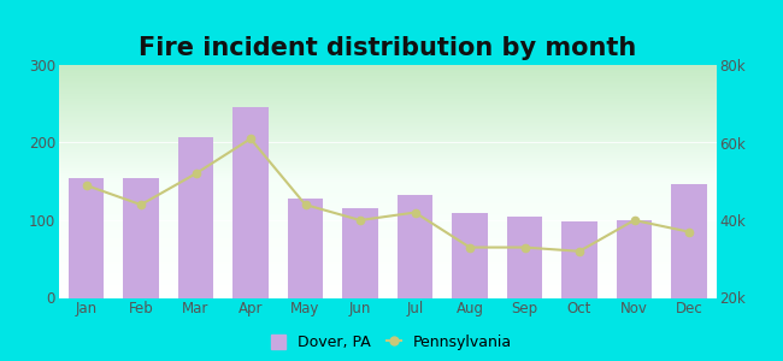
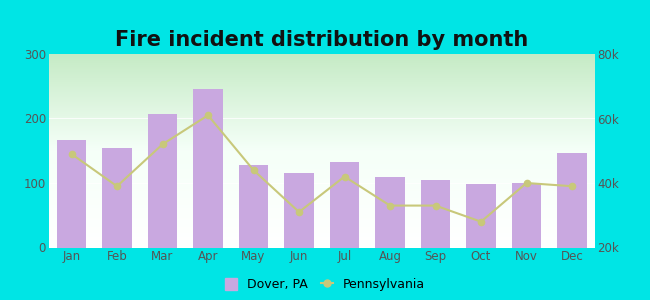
Dover, PA/Jan: 155 -> 166
Pennsylvania/Feb: 44k -> 39k
Pennsylvania/Jun: 40k -> 31k
Pennsylvania/Oct: 32k -> 28k
Pennsylvania/Dec: 37k -> 39k
